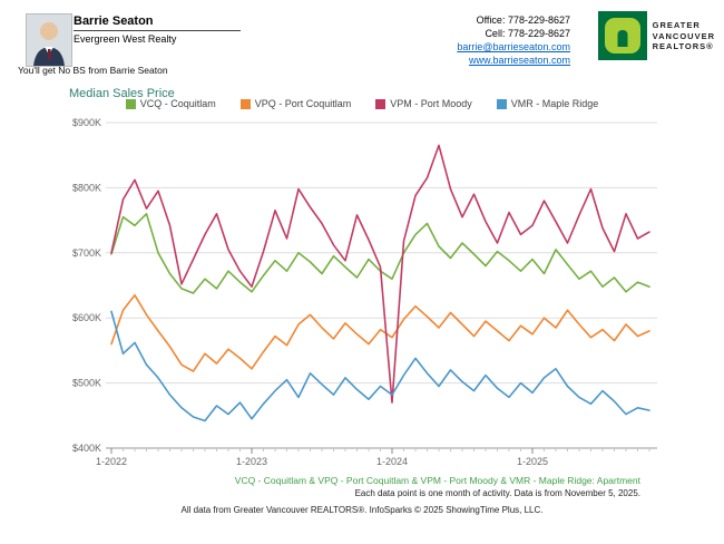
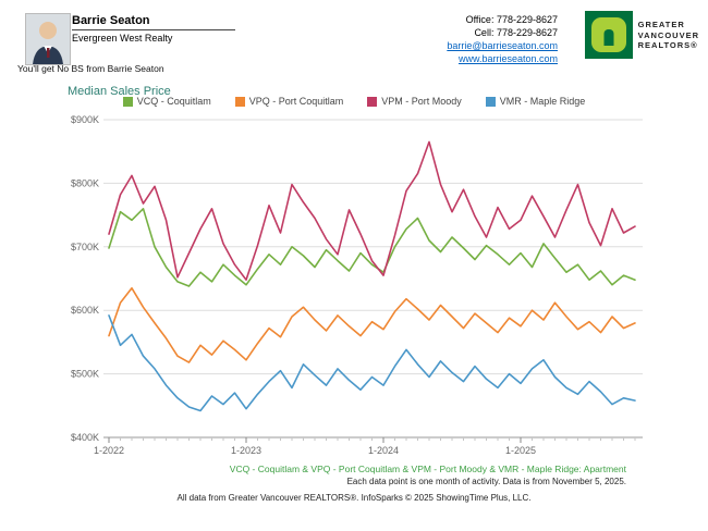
VPM - Port Moody/1-2022: $700K -> $720K
VMR - Maple Ridge/1-2022: $610K -> $590K
VPM - Port Moody/1-2024: $470K -> $660K
